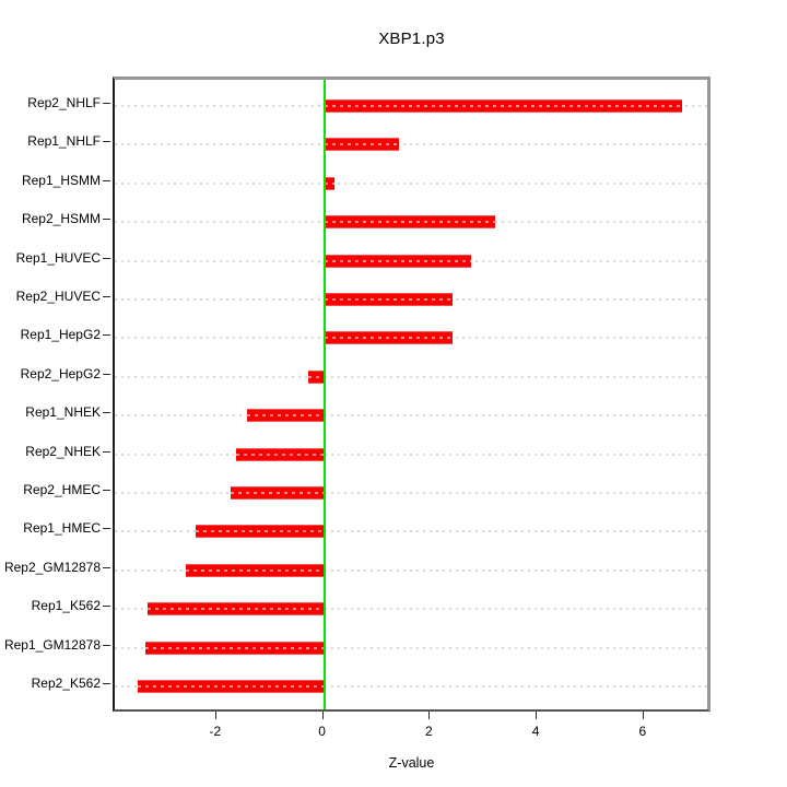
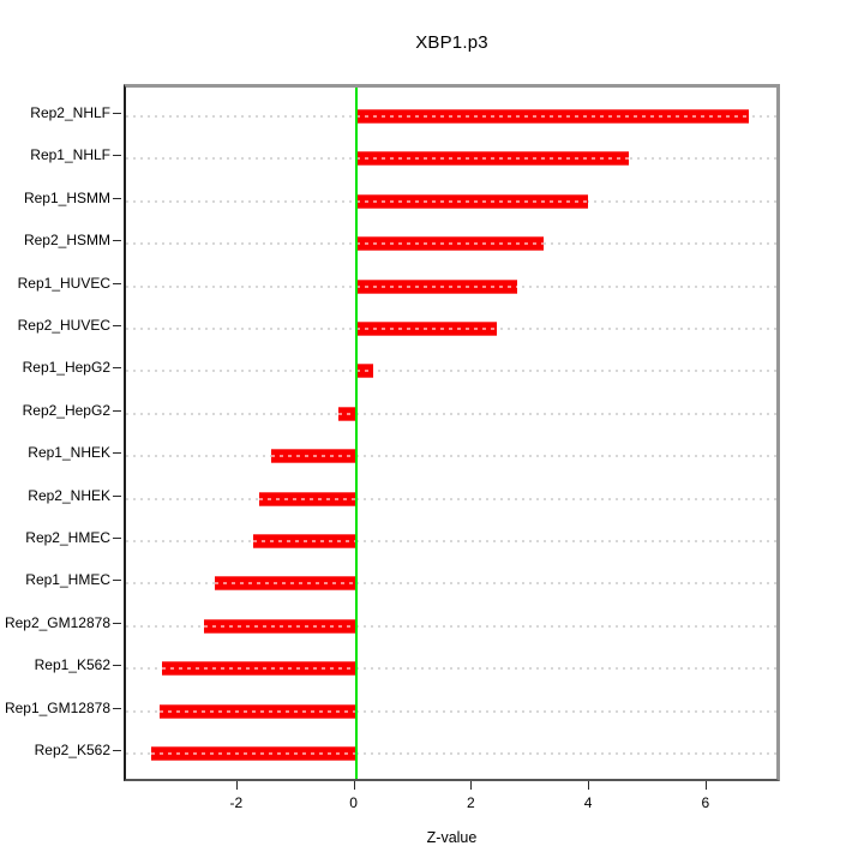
Rep1_NHLF: 1.4 -> 4.7
Rep1_HSMM: 0.2 -> 4.0
Rep1_HepG2: 2.4 -> 0.3
